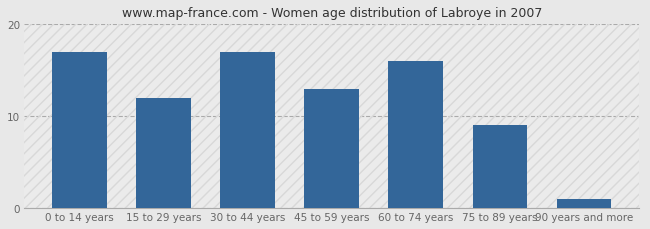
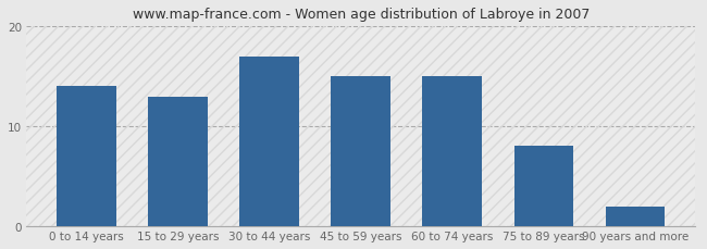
0 to 14 years: 17 -> 14
15 to 29 years: 12 -> 13
45 to 59 years: 13 -> 15
60 to 74 years: 16 -> 15
75 to 89 years: 9 -> 8
90 years and more: 1 -> 2
